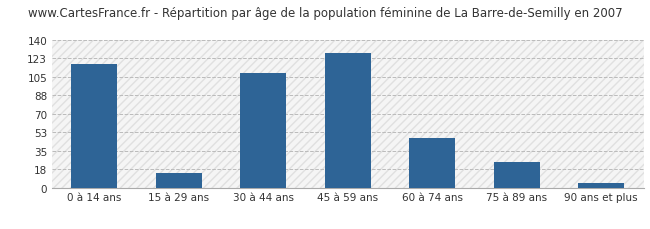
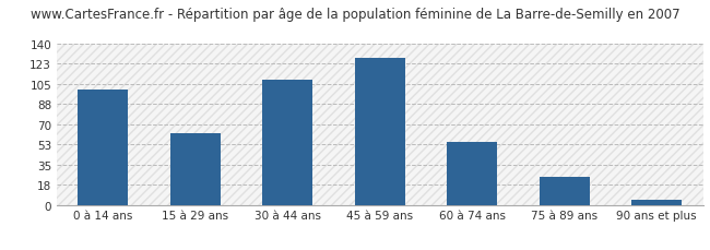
0 à 14 ans: 118 -> 100
15 à 29 ans: 14 -> 62
60 à 74 ans: 47 -> 55
